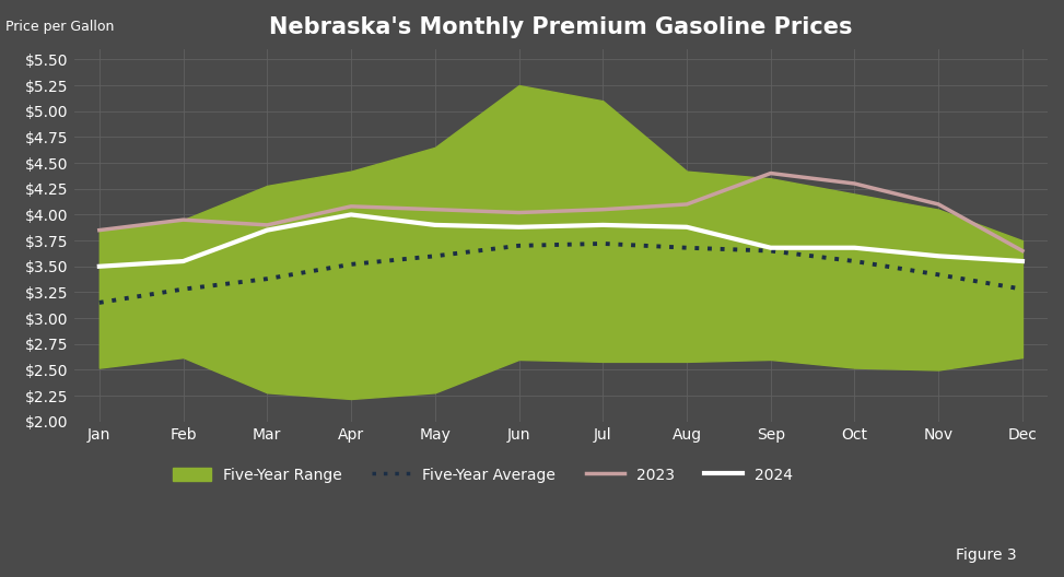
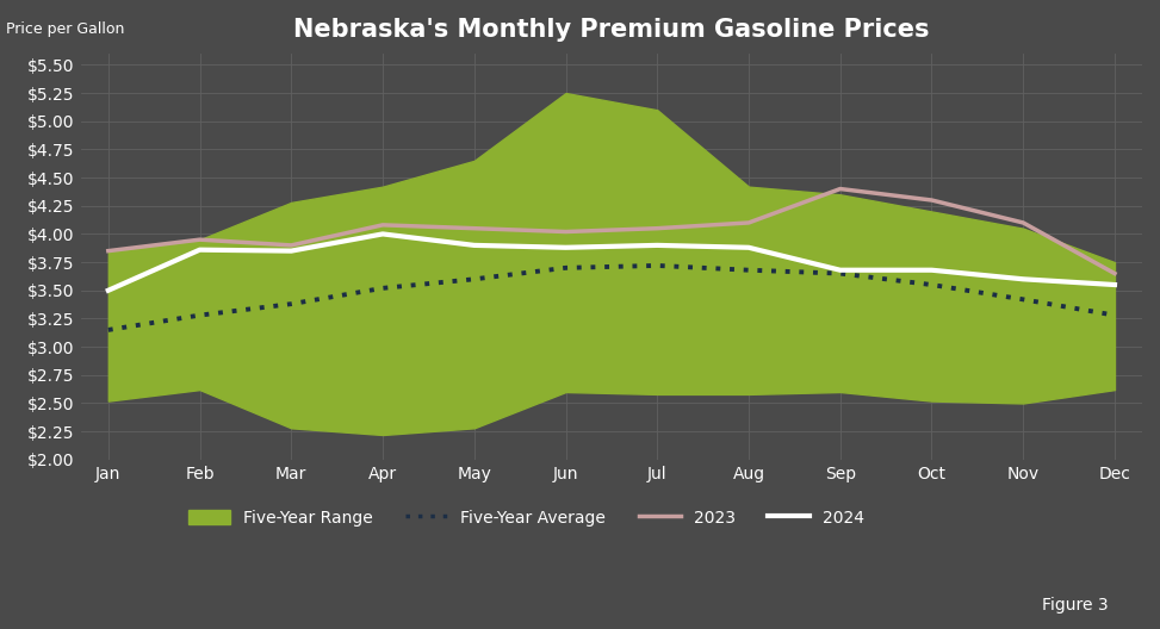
2024/Feb: $3.55 -> $3.86
